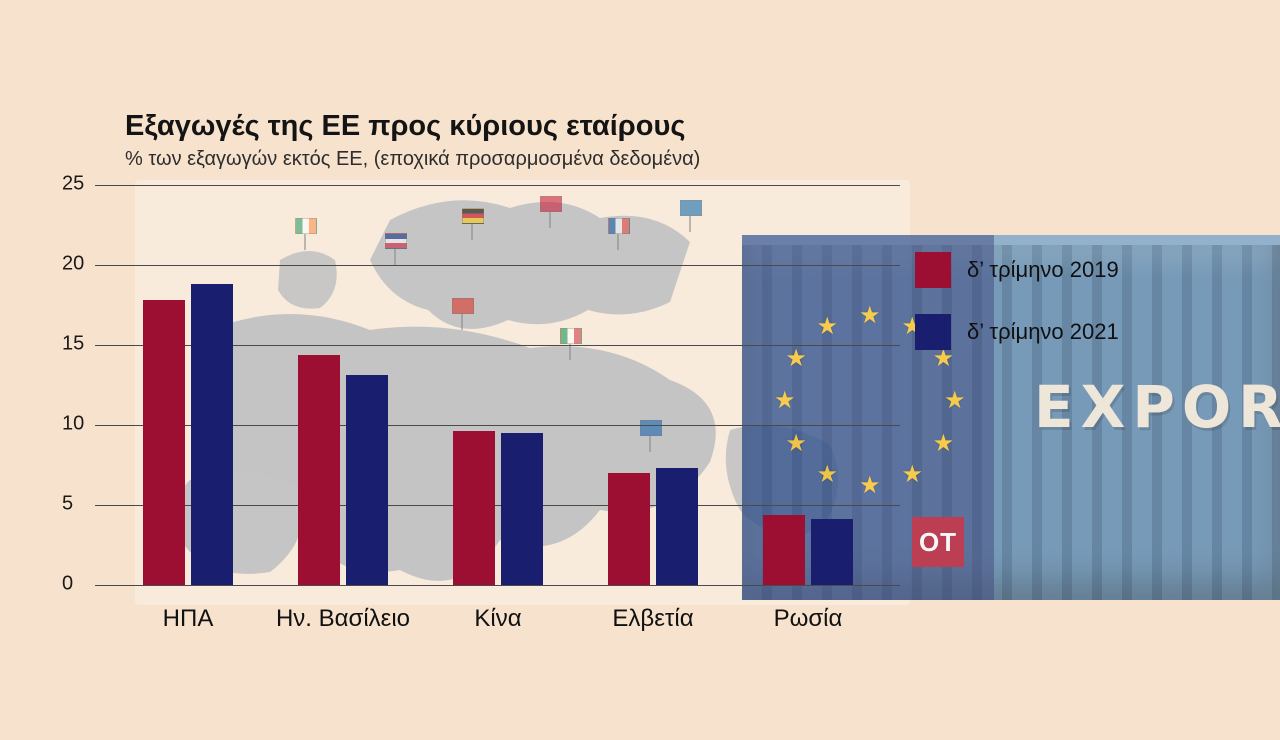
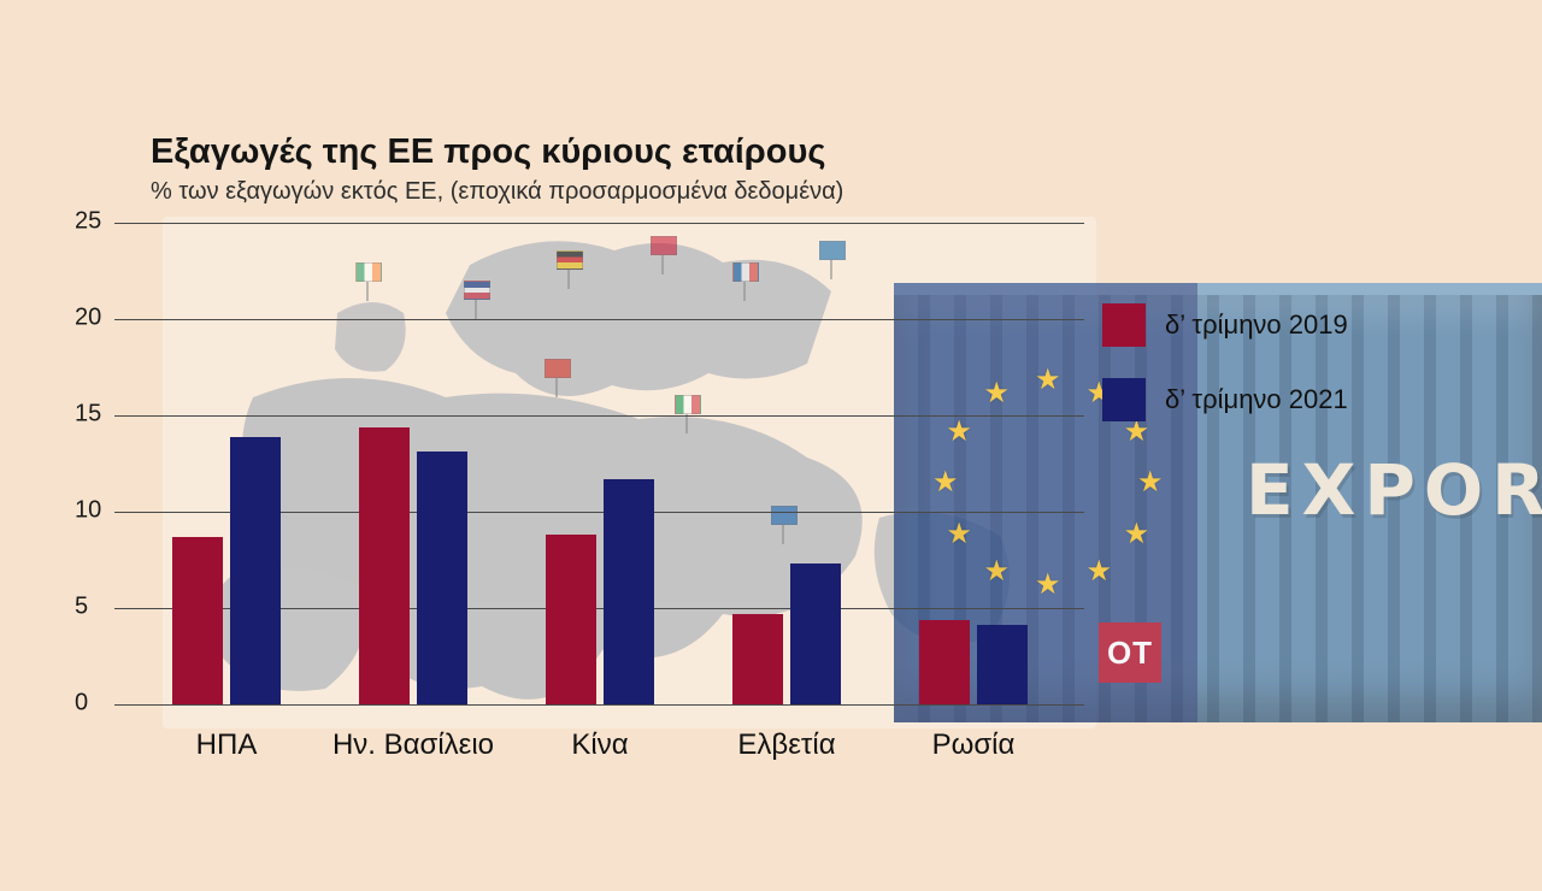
δ’ τρίμηνο 2019/ΗΠΑ: 17.8 -> 8.7
δ’ τρίμηνο 2021/ΗΠΑ: 18.8 -> 13.9
δ’ τρίμηνο 2019/Κίνα: 9.6 -> 8.8
δ’ τρίμηνο 2021/Κίνα: 9.5 -> 11.7
δ’ τρίμηνο 2019/Ελβετία: 7.0 -> 4.7
